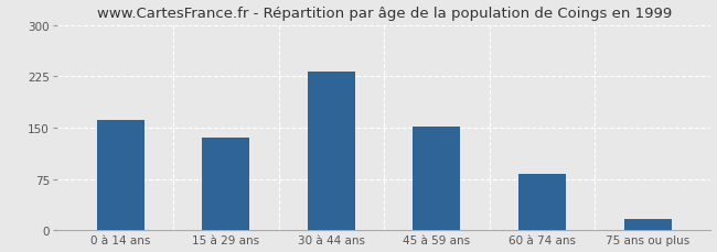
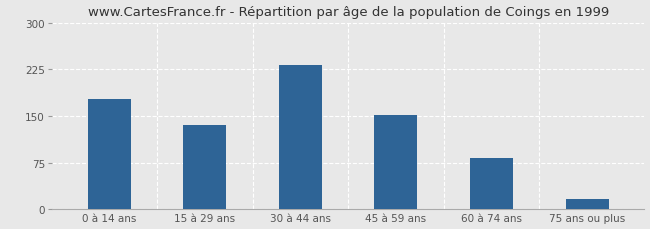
0 à 14 ans: 162 -> 178
